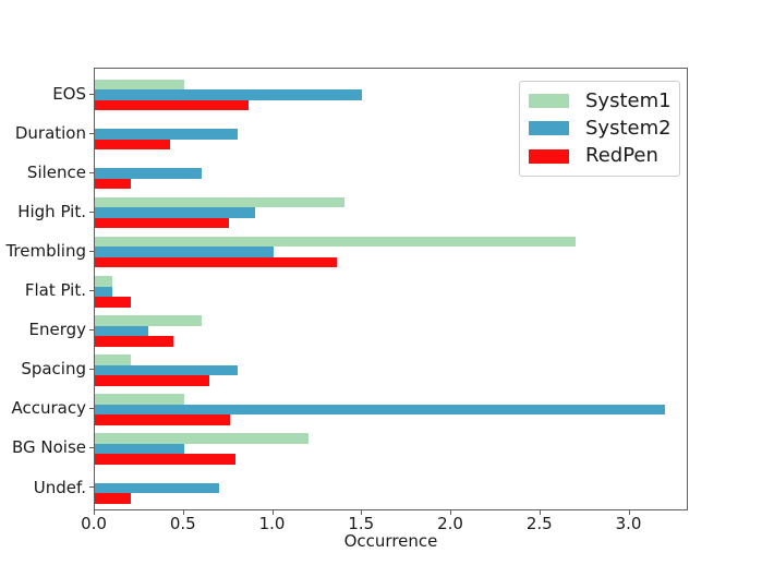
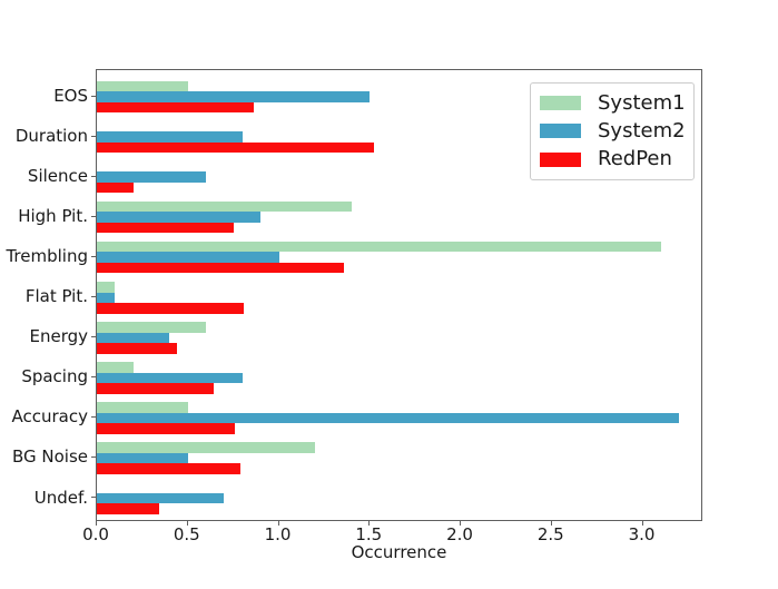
RedPen/Duration: 0.42 -> 1.52
System1/Trembling: 2.7 -> 3.1
RedPen/Flat Pit.: 0.20 -> 0.81
System2/Energy: 0.3 -> 0.4
RedPen/Undef.: 0.20 -> 0.34
